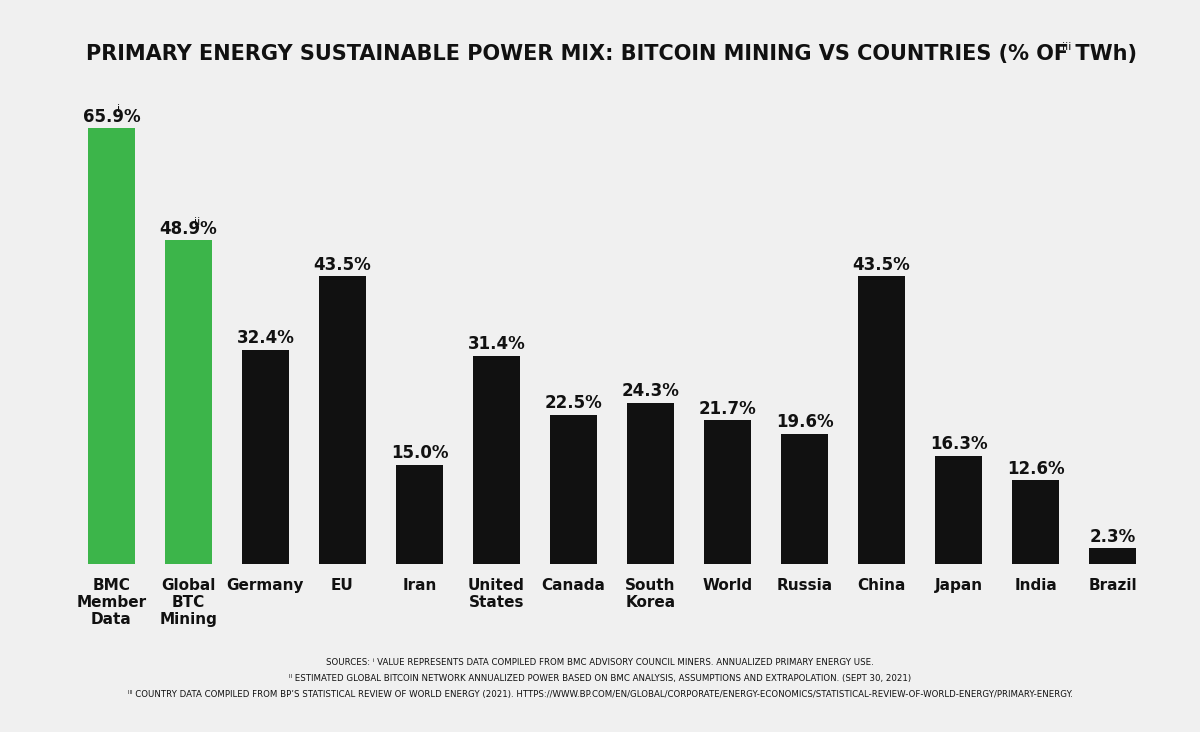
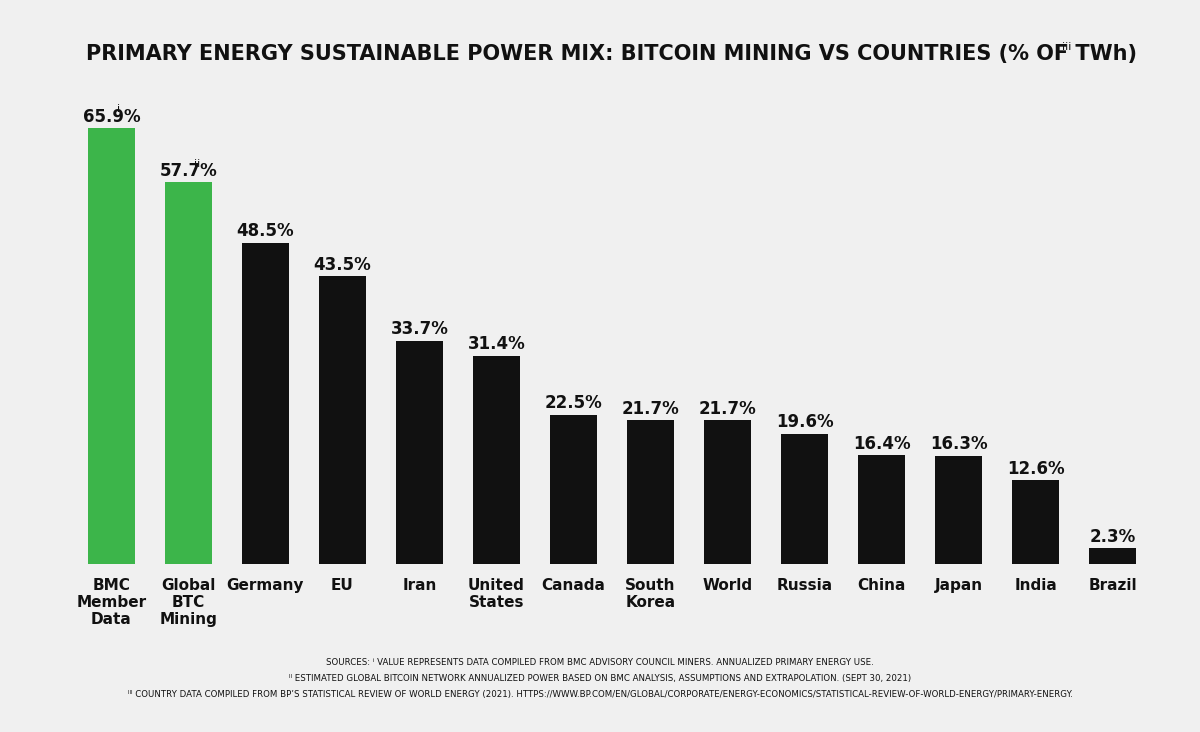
Global BTC Mining: 48.9% -> 57.7%
Germany: 32.4% -> 48.5%
Iran: 15.0% -> 33.7%
South Korea: 24.3% -> 21.7%
China: 43.5% -> 16.4%
